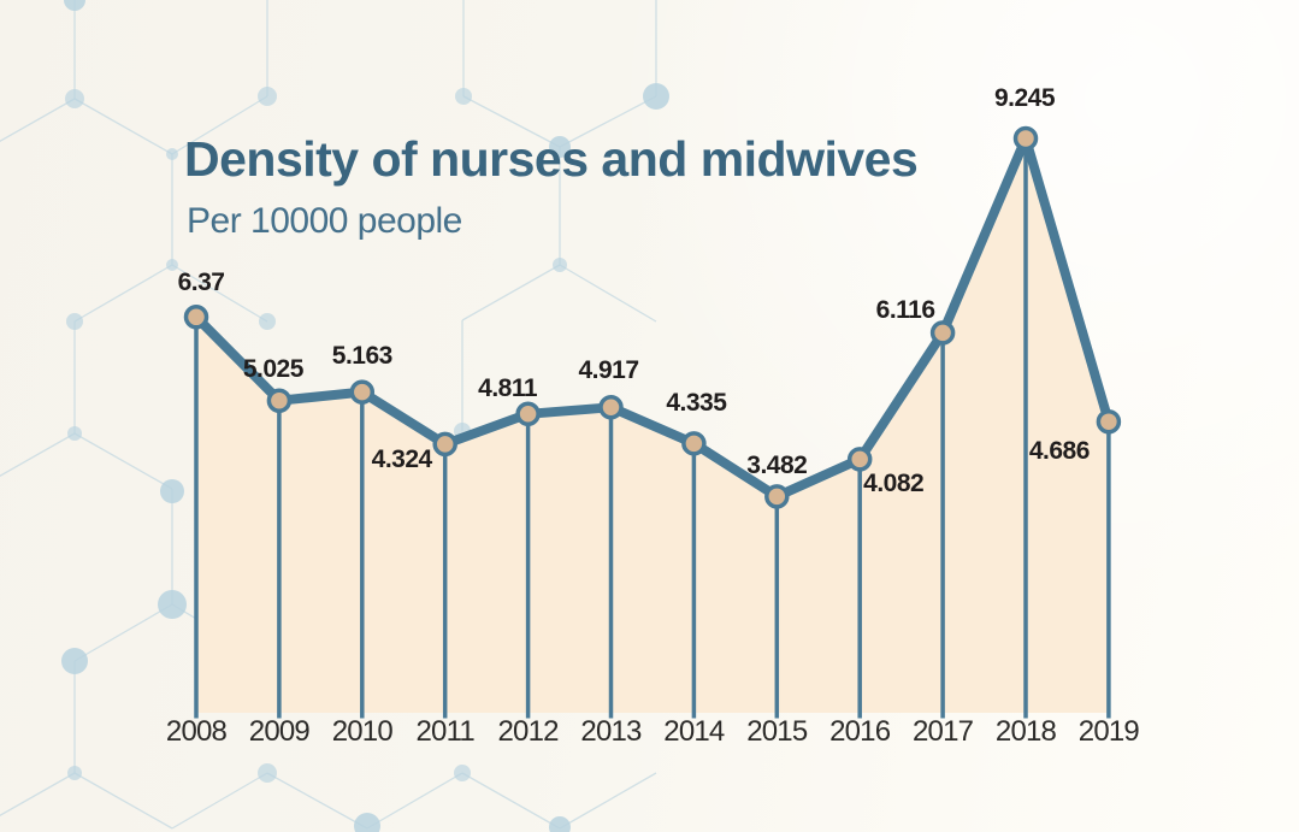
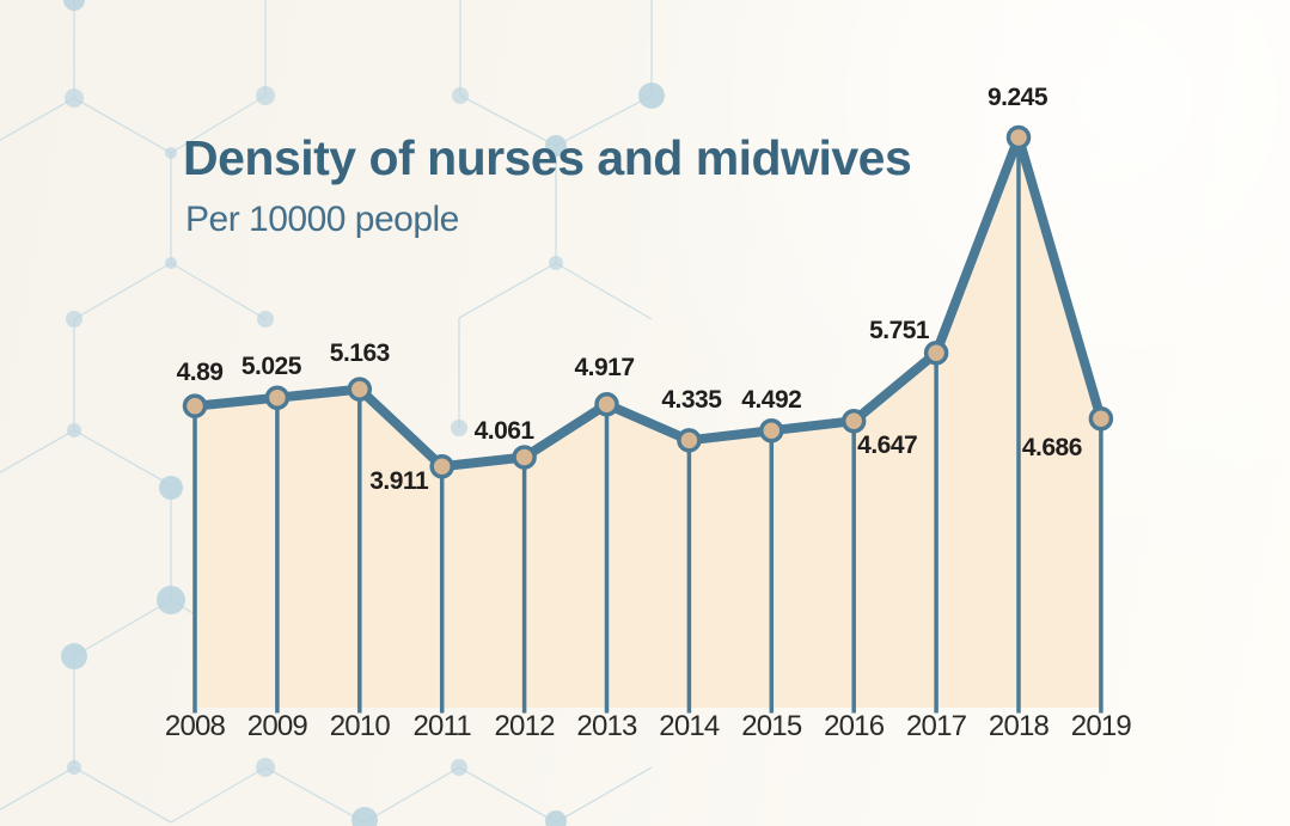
2008: 6.37 -> 4.89
2011: 4.324 -> 3.911
2012: 4.811 -> 4.061
2015: 3.482 -> 4.492
2016: 4.082 -> 4.647
2017: 6.116 -> 5.751
